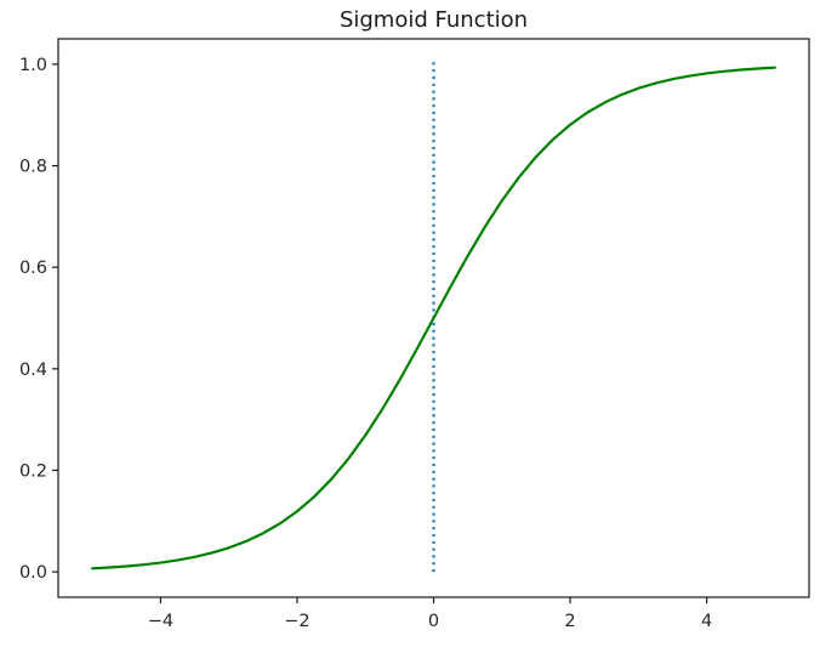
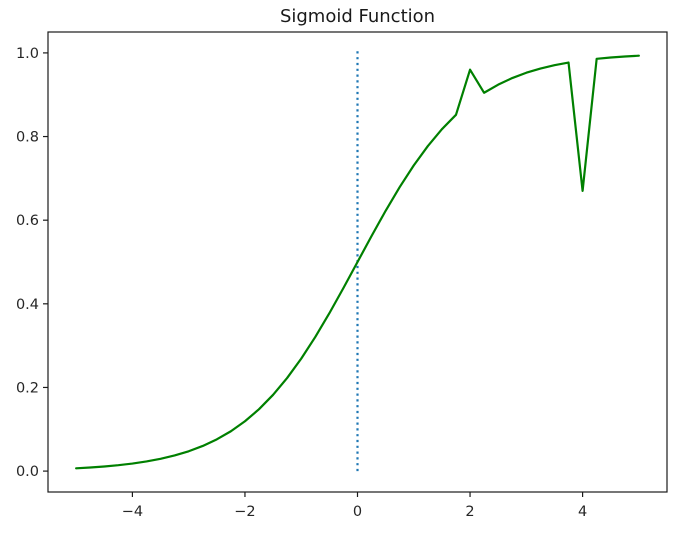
2: 0.88 -> 0.96
4: 0.98 -> 0.67
